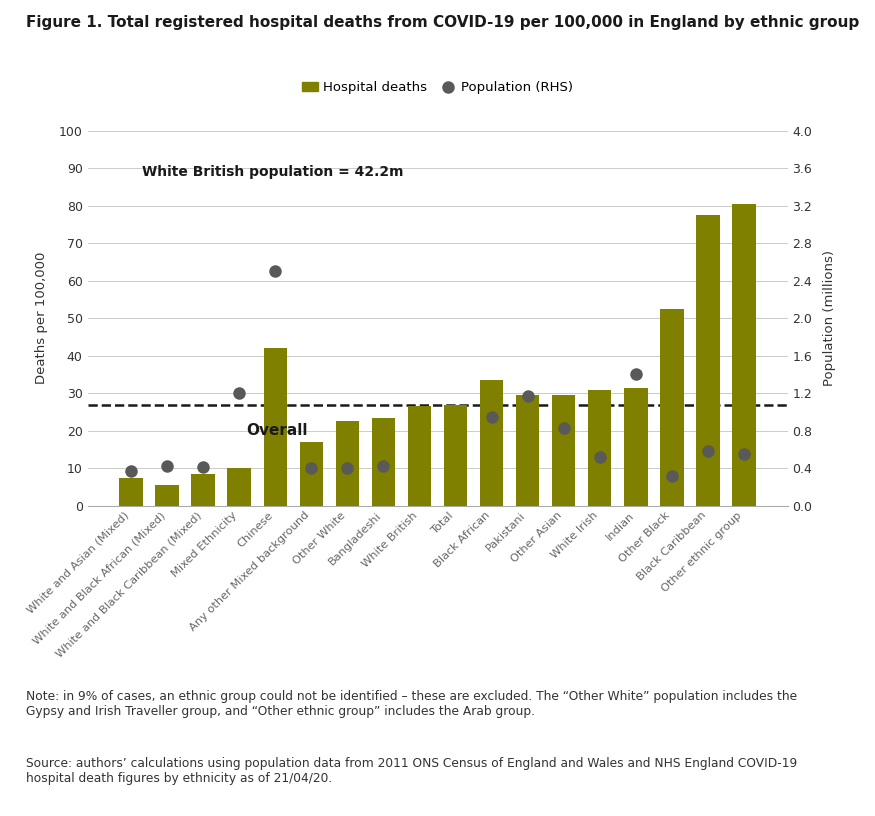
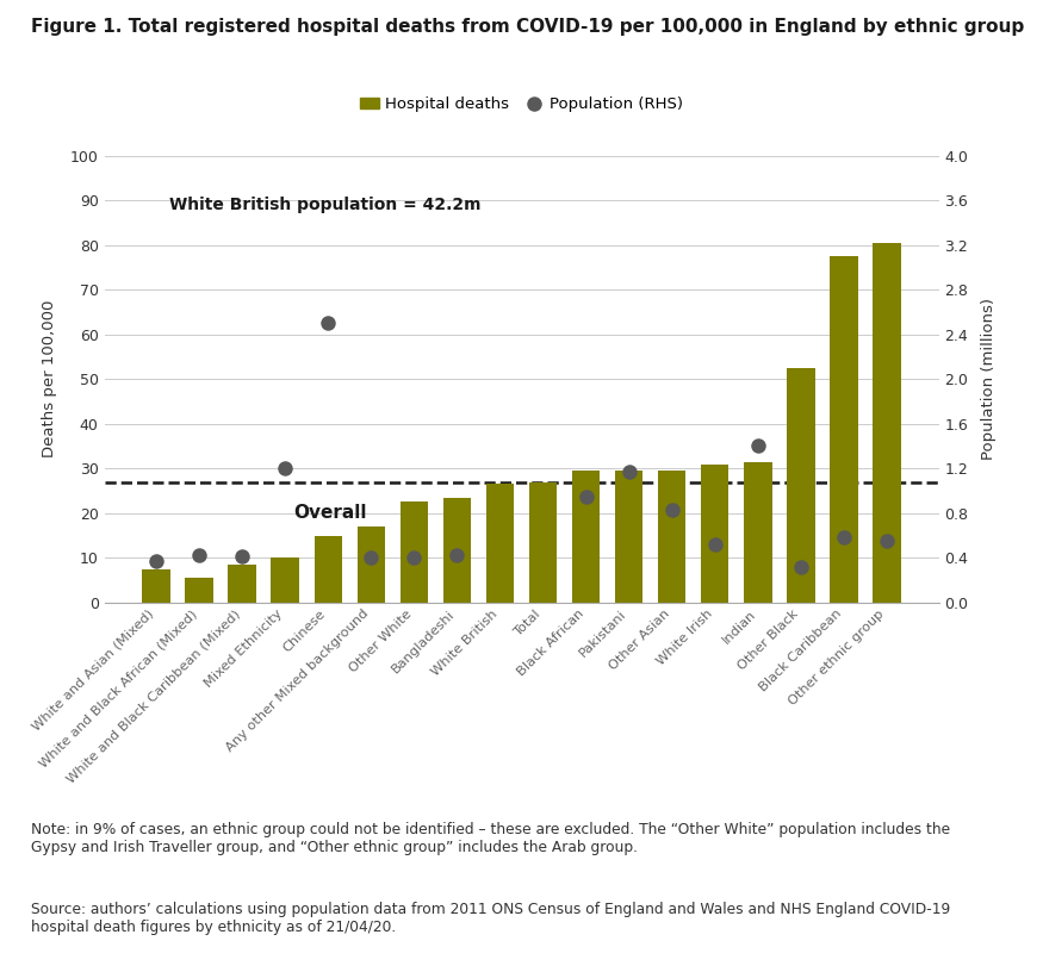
Chinese: 42.0 -> 15.0
Black African: 33.5 -> 29.5
